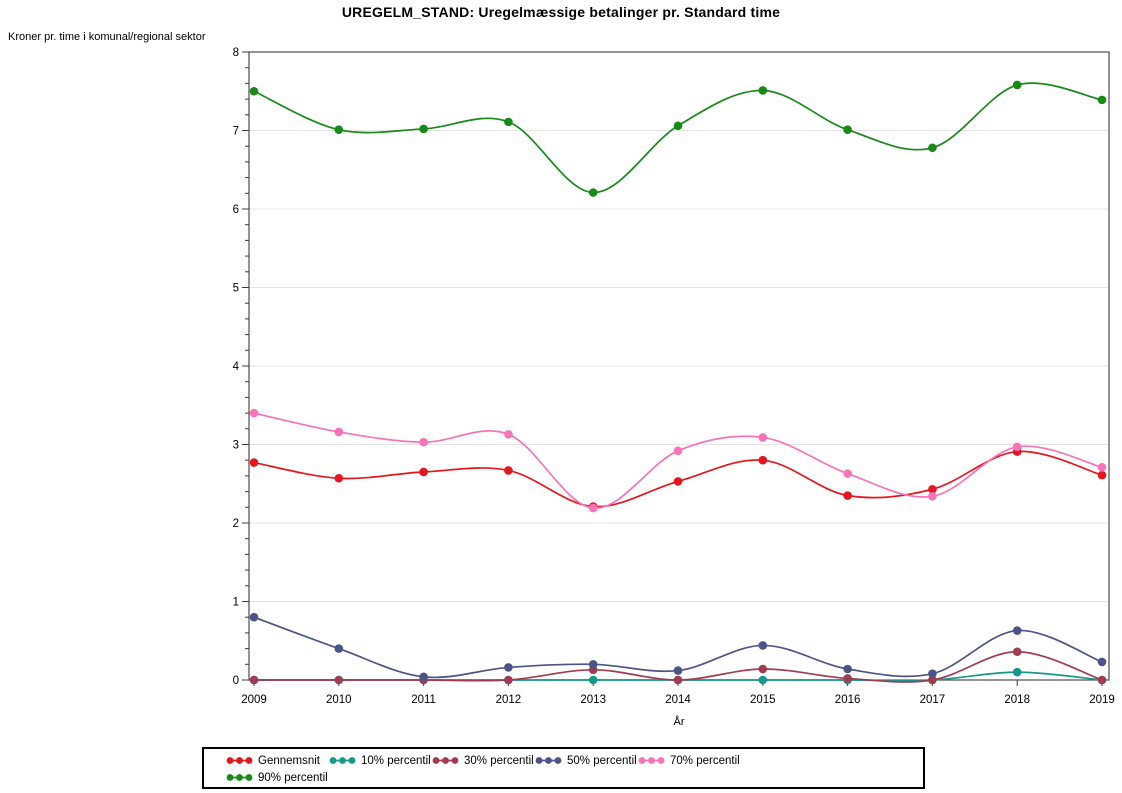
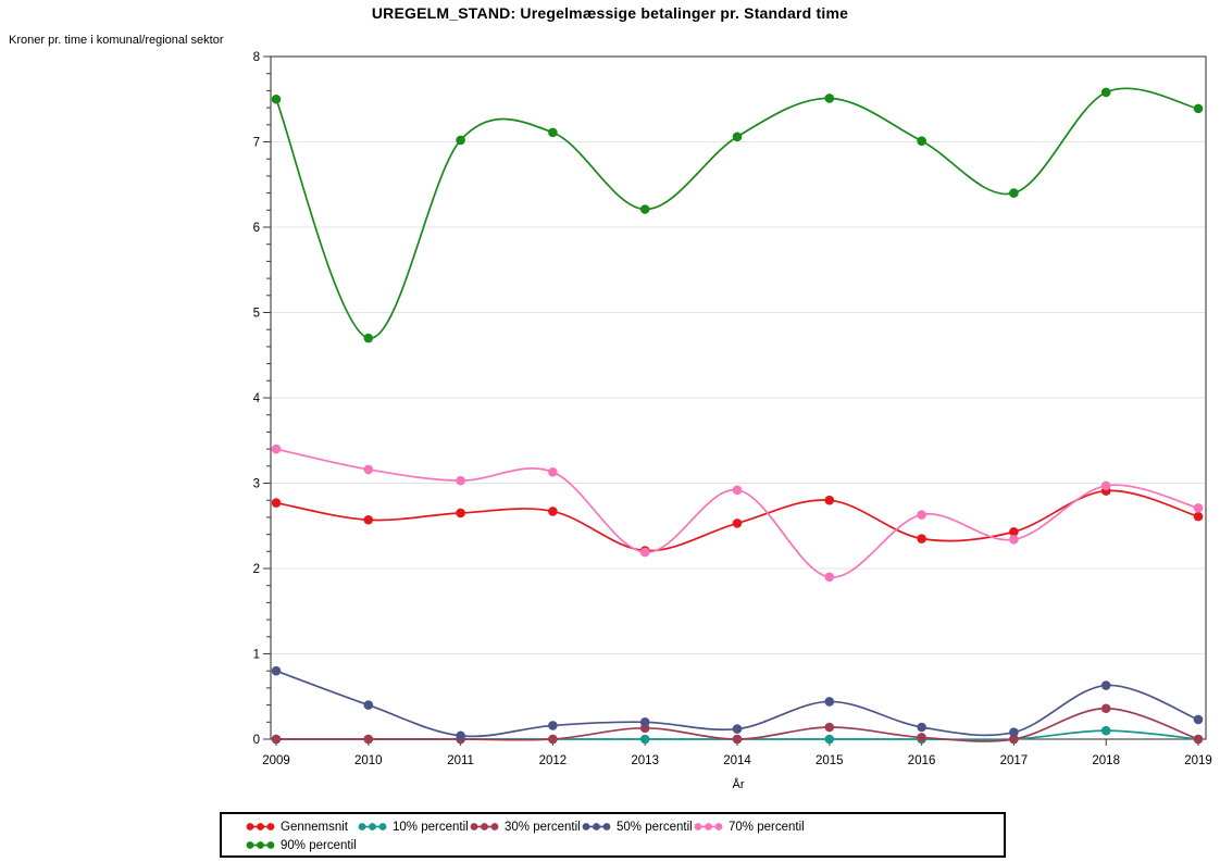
90% percentil/2010: 7.0 -> 4.7
70% percentil/2015: 3.1 -> 1.9
90% percentil/2017: 6.8 -> 6.4
